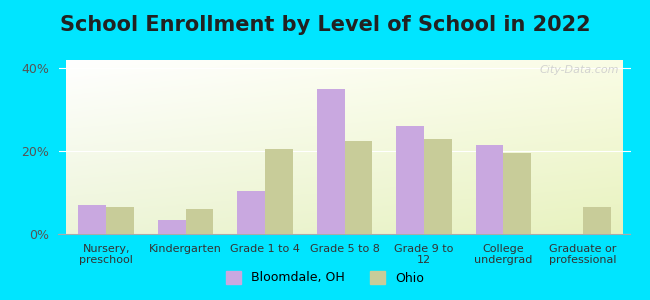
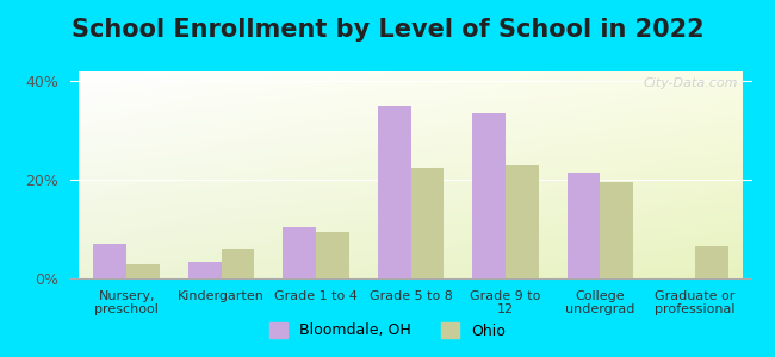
Ohio/Nursery, preschool: 6.5% -> 3.0%
Ohio/Grade 1 to 4: 20.5% -> 9.5%
Bloomdale, OH/Grade 9 to 12: 26.0% -> 33.5%
